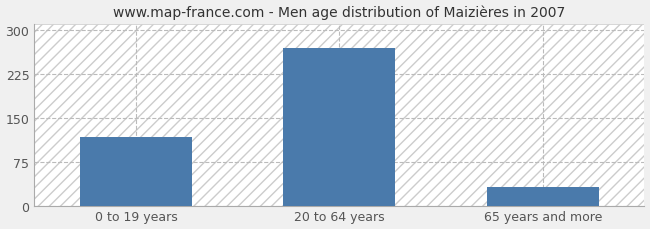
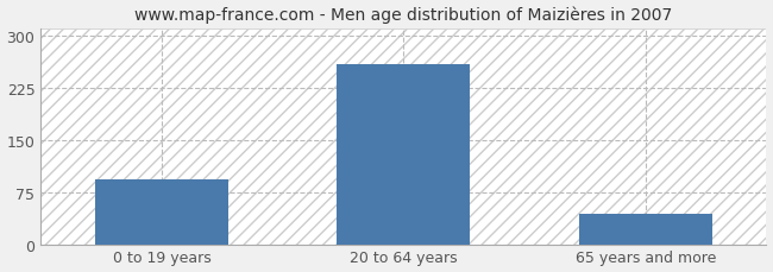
0 to 19 years: 118 -> 94
20 to 64 years: 270 -> 260
65 years and more: 32 -> 44
